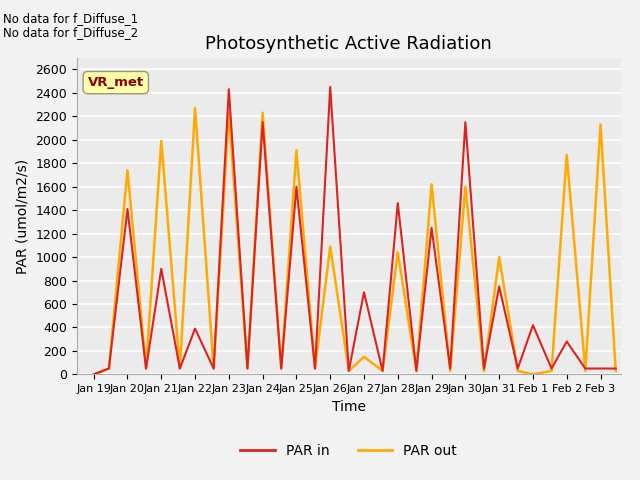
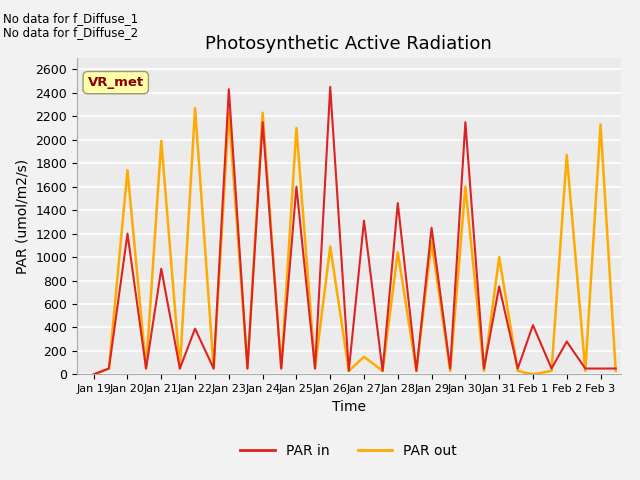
PAR in/Jan 20: 1410 -> 1200
PAR out/Jan 25: 1910 -> 2100
PAR in/Jan 27: 700 -> 1310
PAR out/Jan 29: 1620 -> 1130
